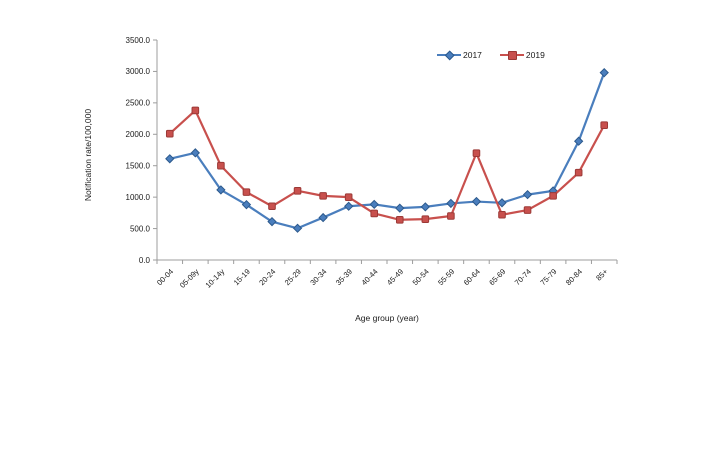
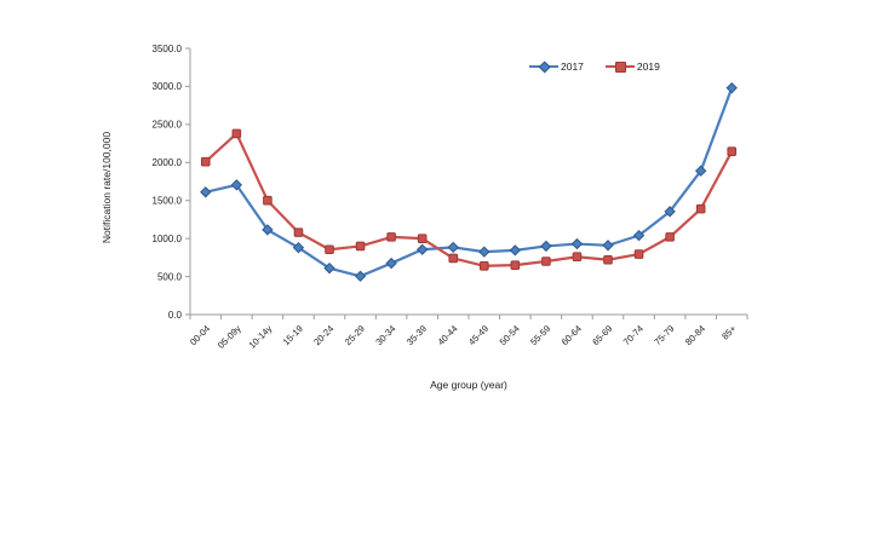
2019/25-29: 1100 -> 900
2019/60-64: 1700 -> 800
2017/75-79: 1100 -> 1400
